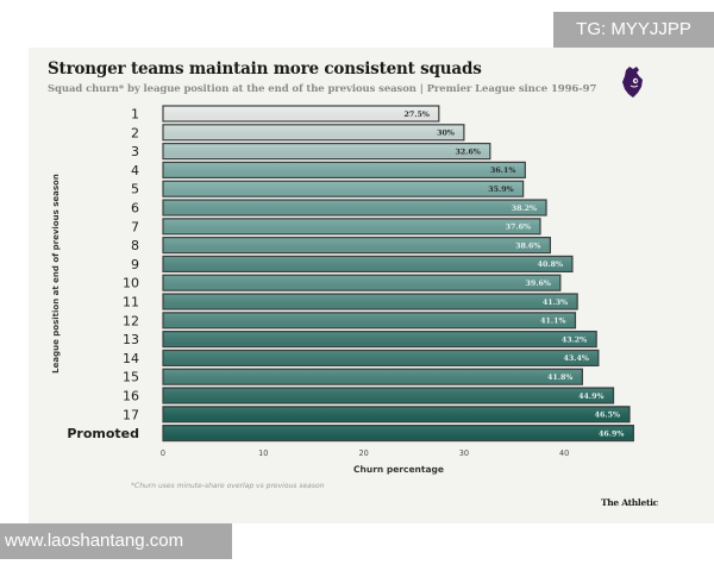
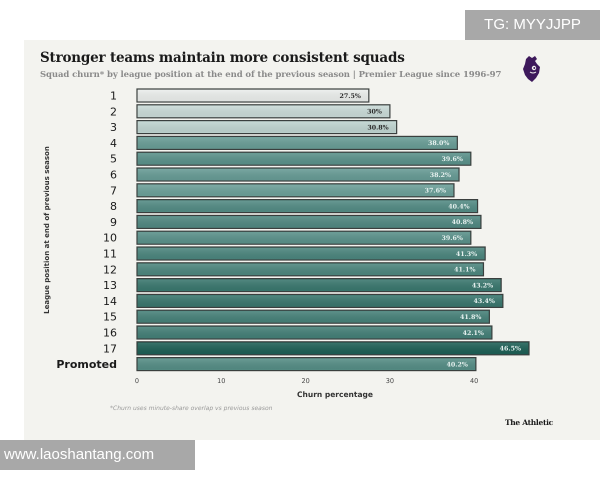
3: 32.6% -> 30.8%
4: 36.1% -> 38.0%
5: 35.9% -> 39.6%
8: 38.6% -> 40.4%
16: 44.9% -> 42.1%
Promoted: 46.9% -> 40.2%
